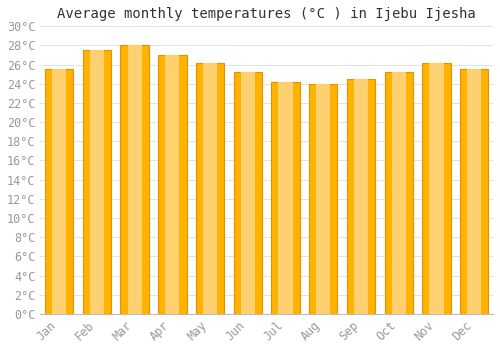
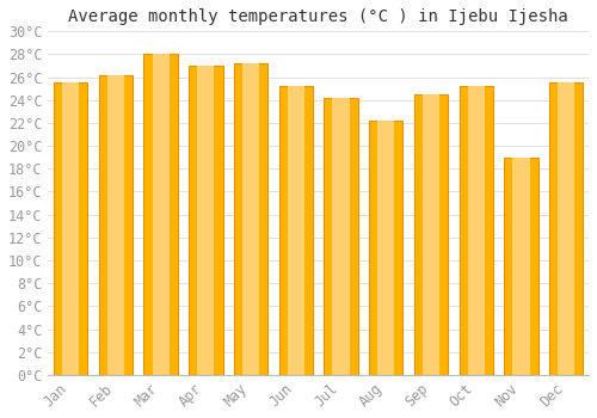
Feb: 27.5°C -> 26.2°C
May: 26.2°C -> 27.2°C
Aug: 24.0°C -> 22.2°C
Nov: 26.2°C -> 19.0°C
